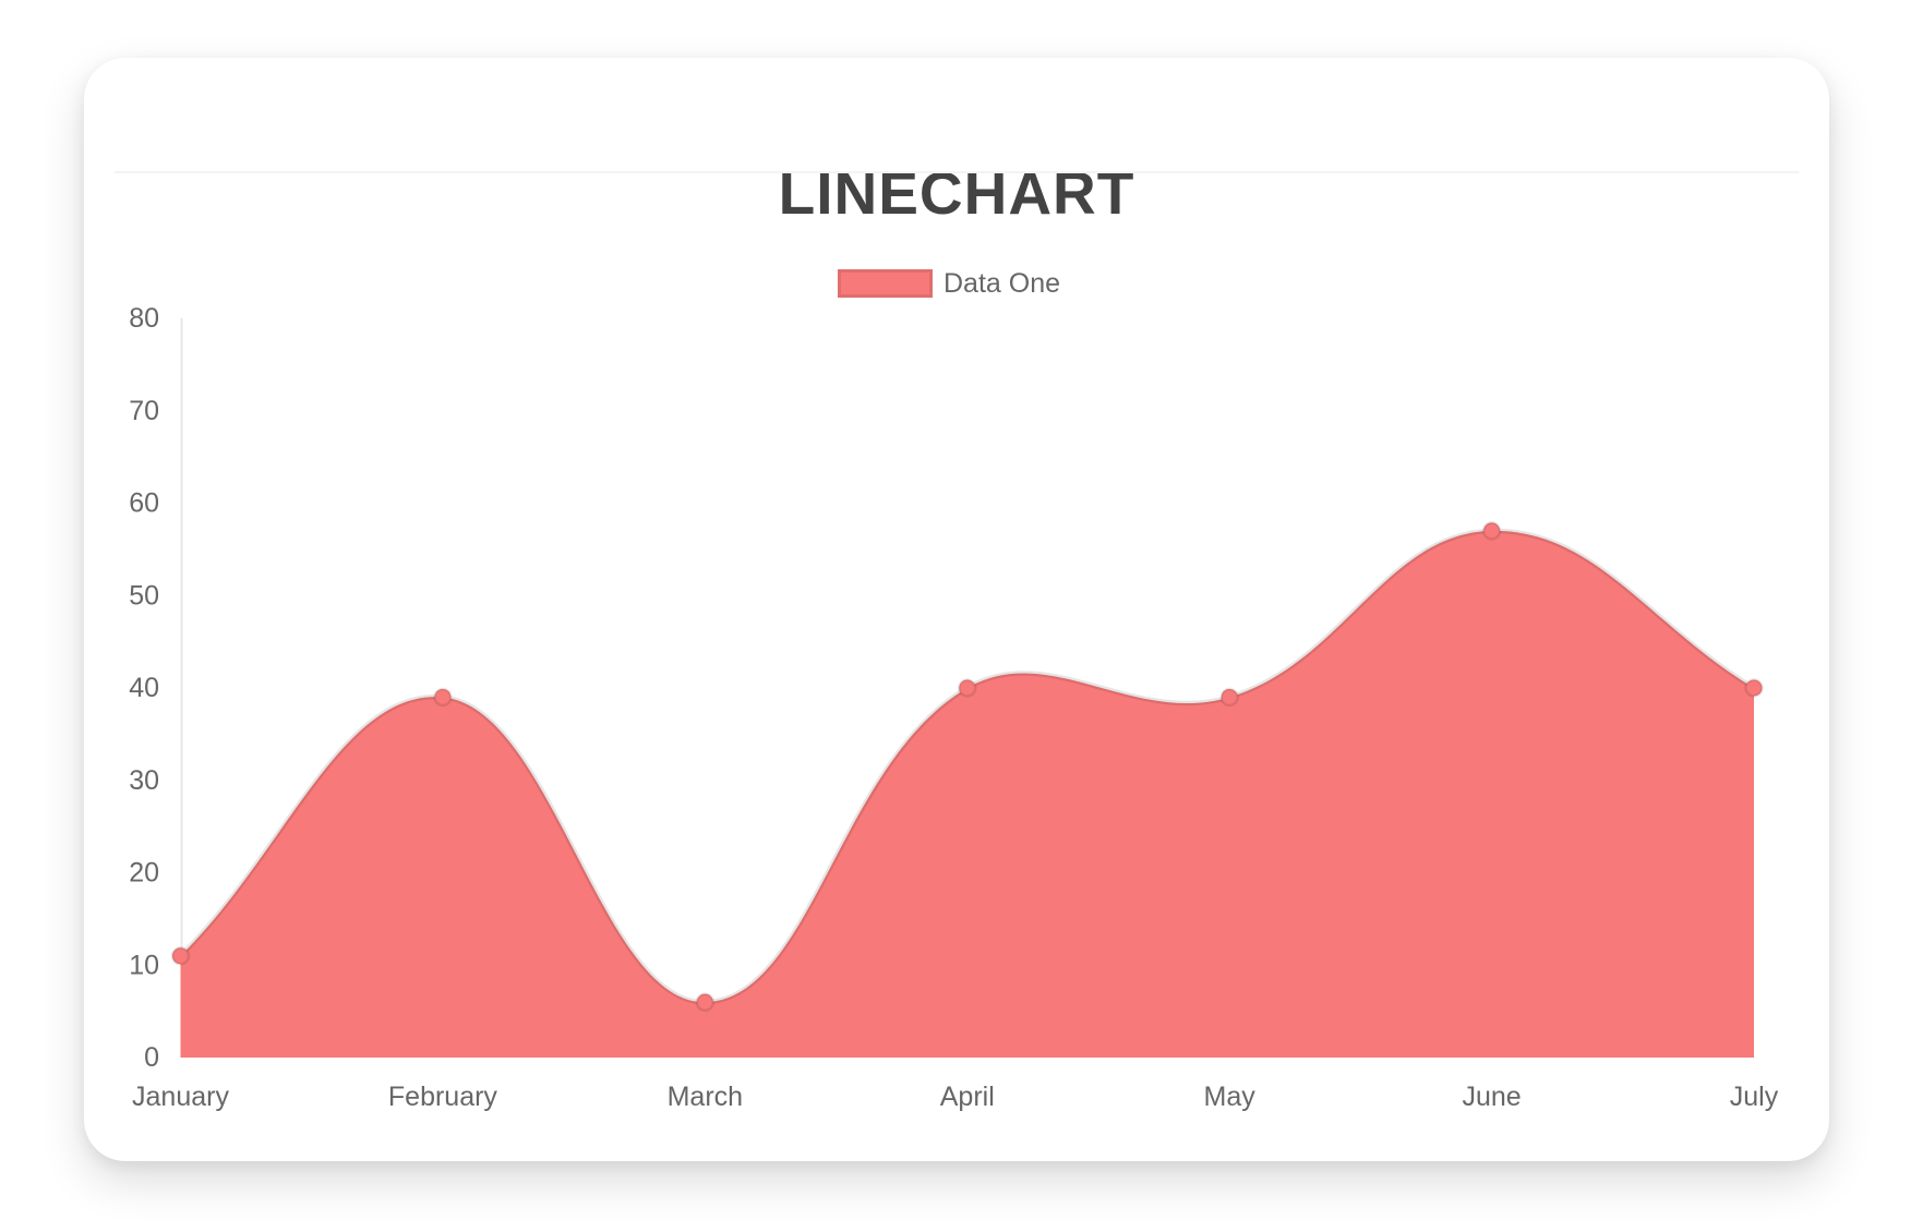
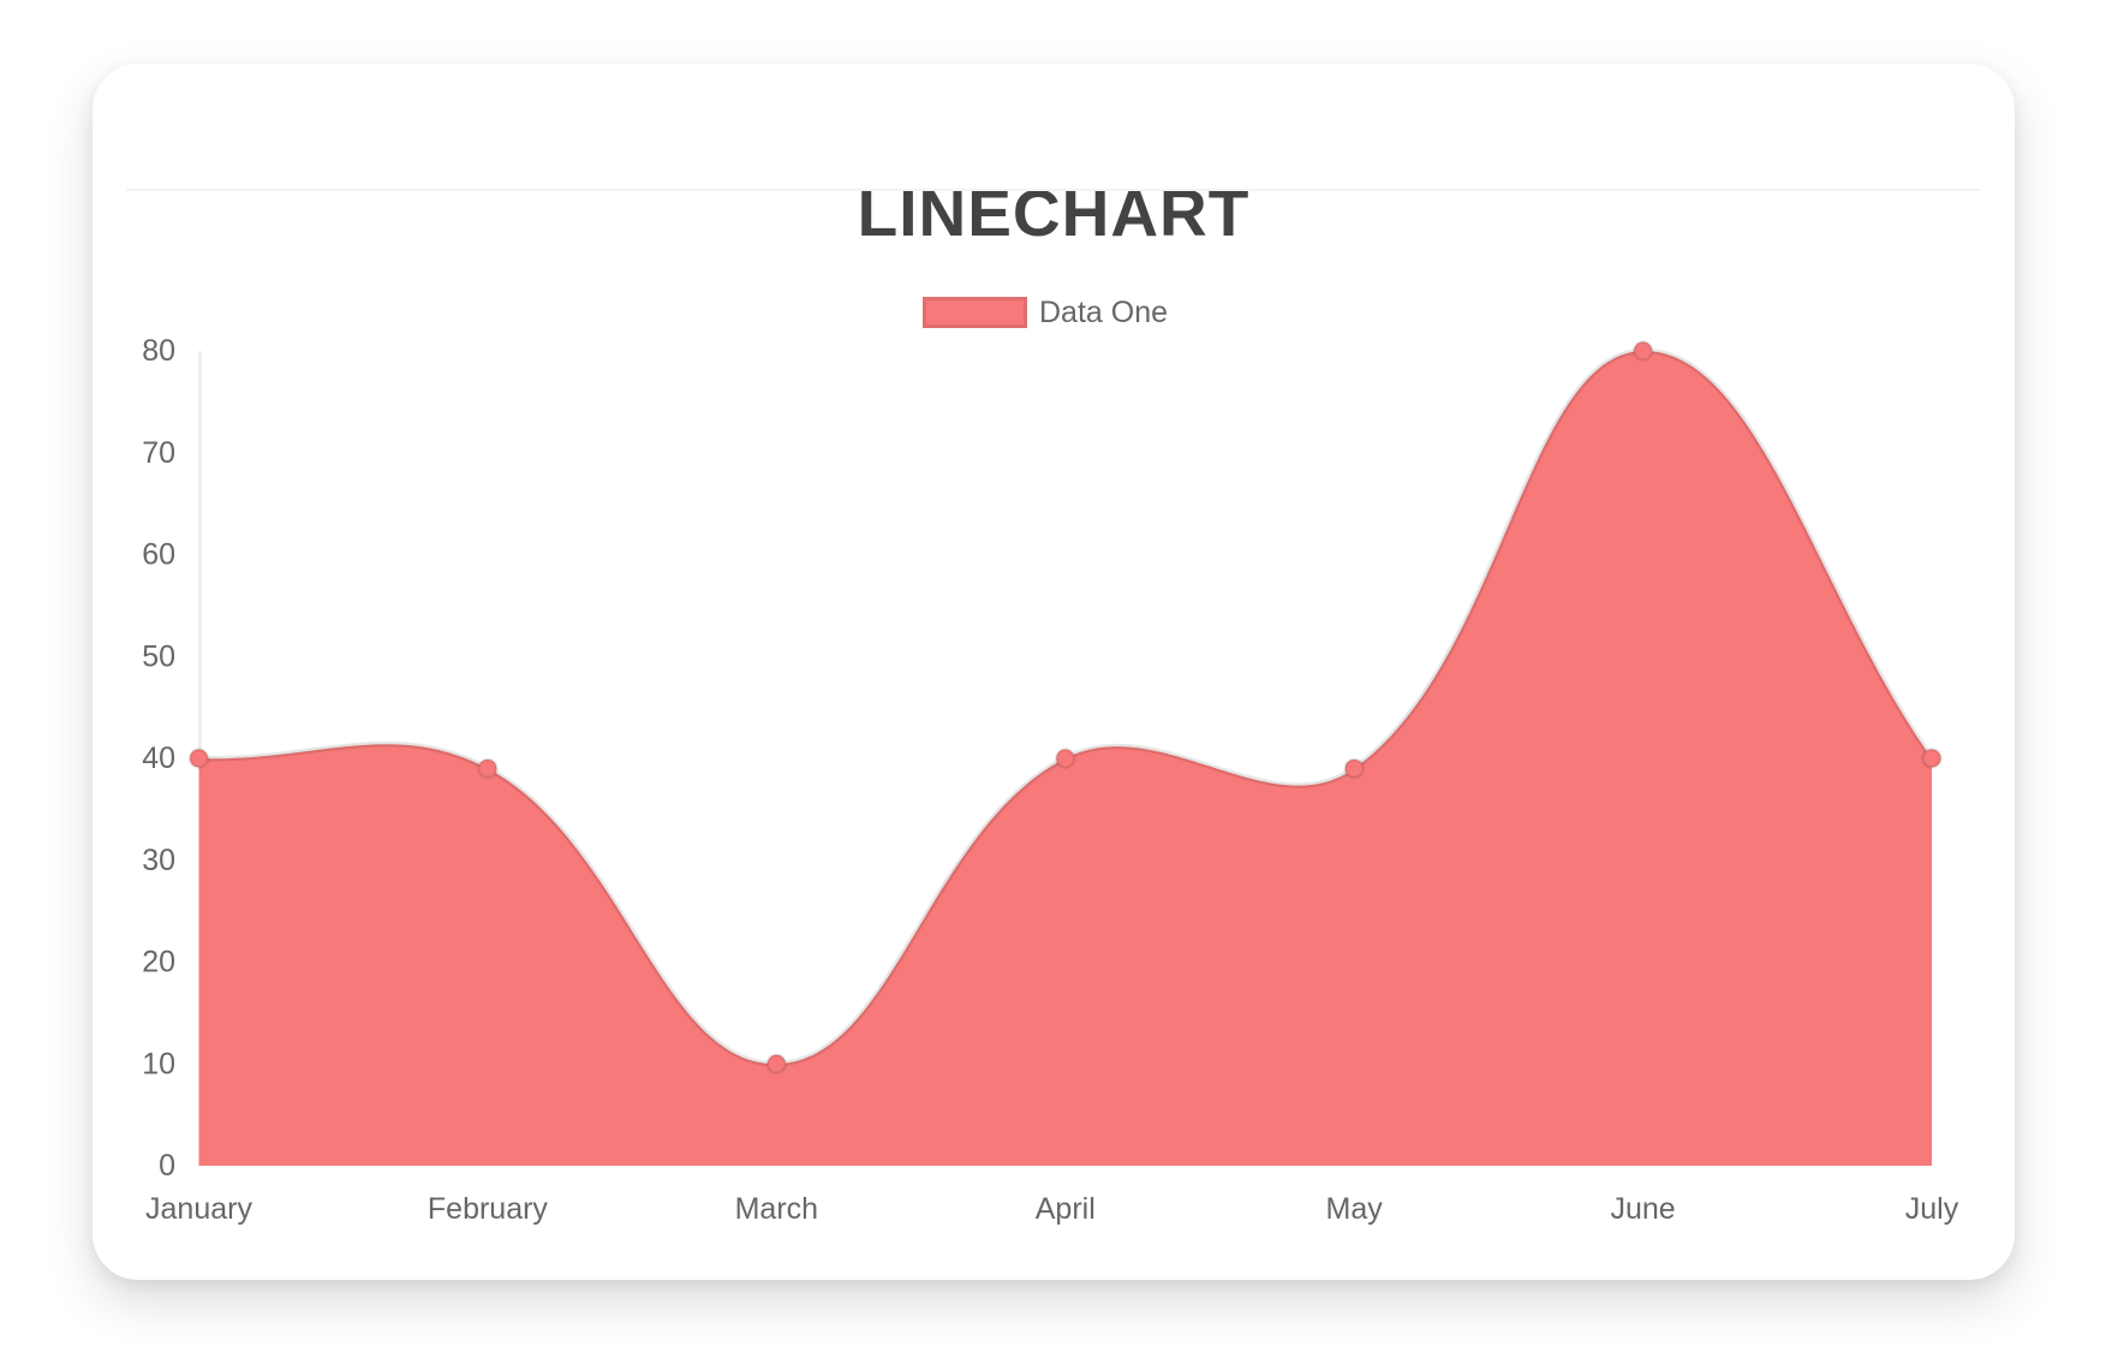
January: 11 -> 40
March: 6 -> 10
June: 57 -> 80
